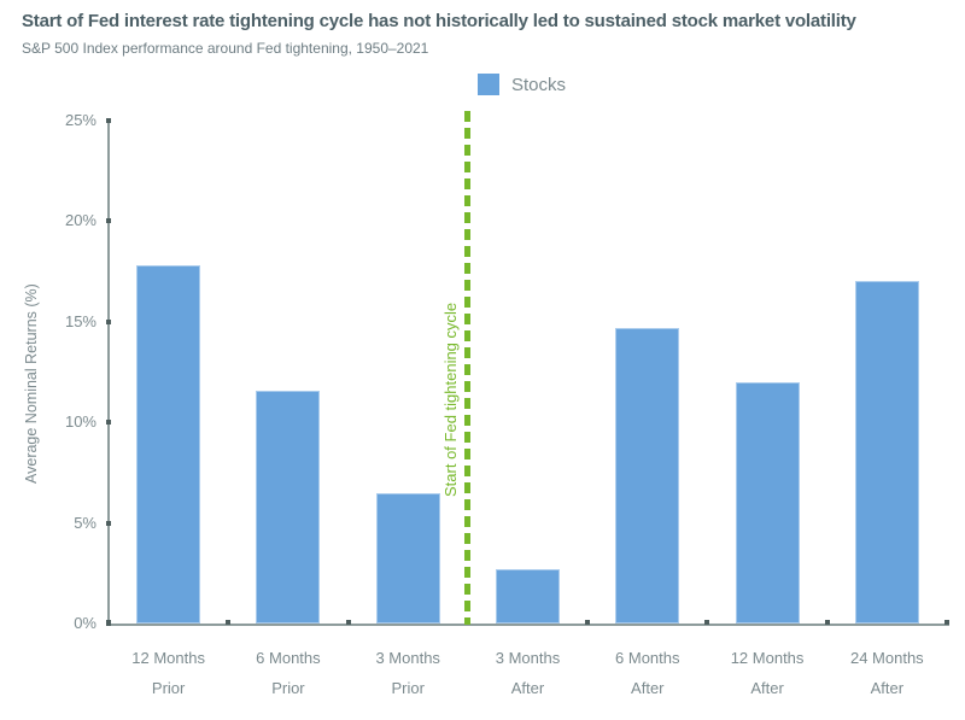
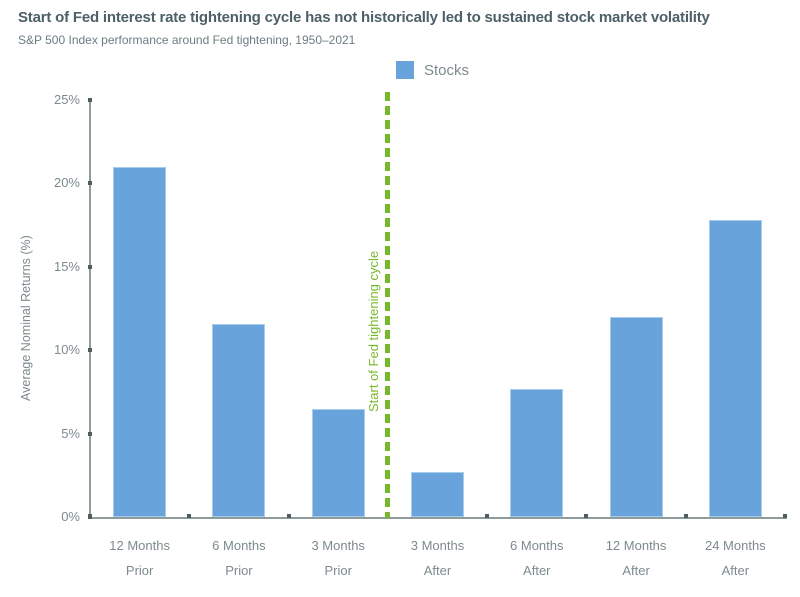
12 Months Prior: 17.8% -> 21.0%
6 Months After: 14.7% -> 7.7%
24 Months After: 17.0% -> 17.8%
